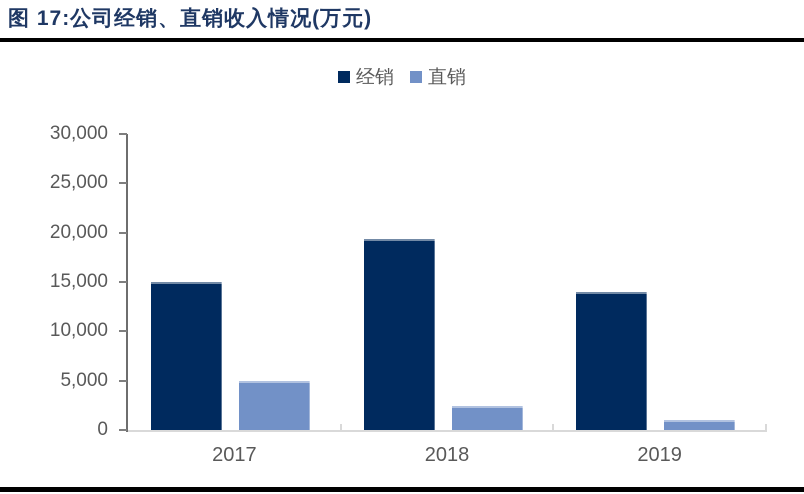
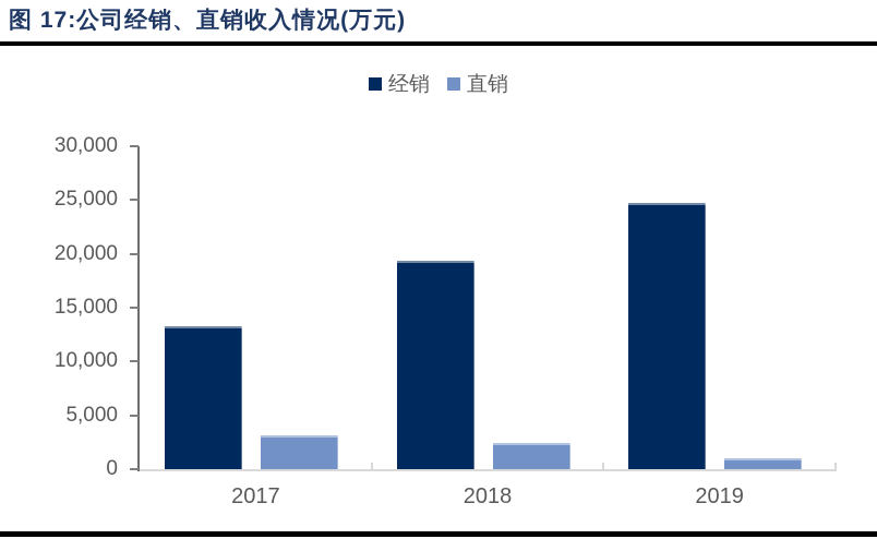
经销/2017: 15000 -> 13000
直销/2017: 5000 -> 3000
经销/2019: 14000 -> 25000
